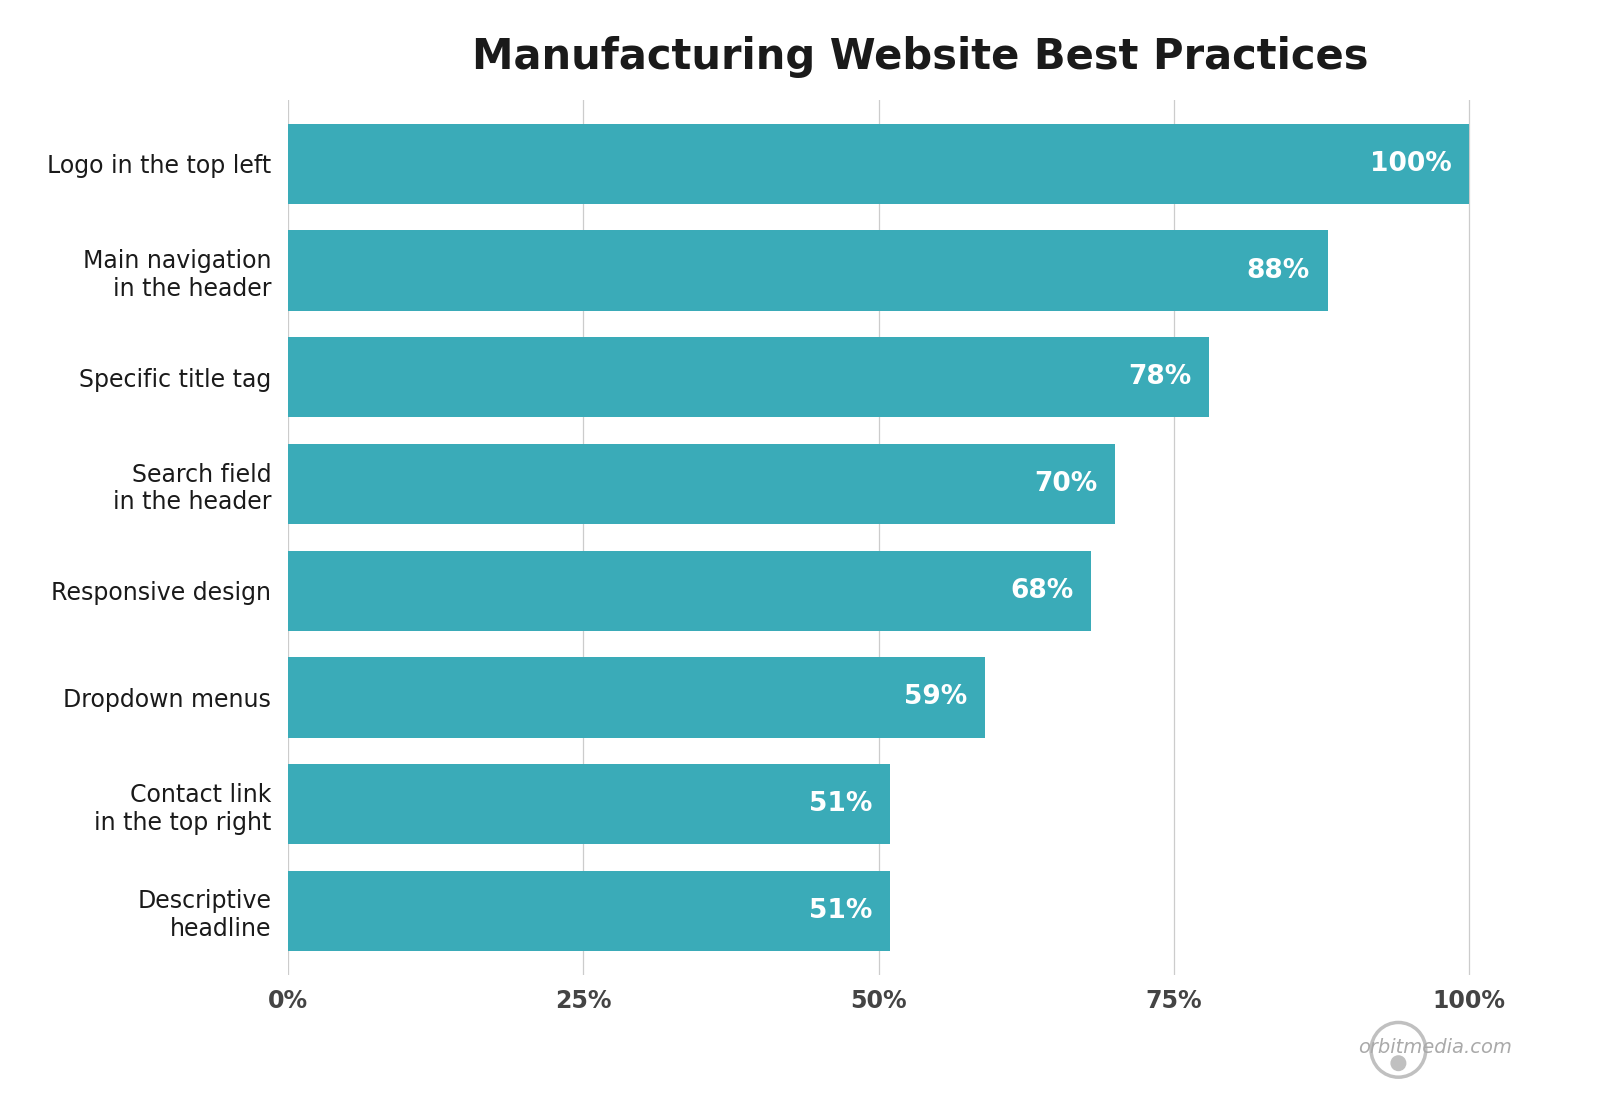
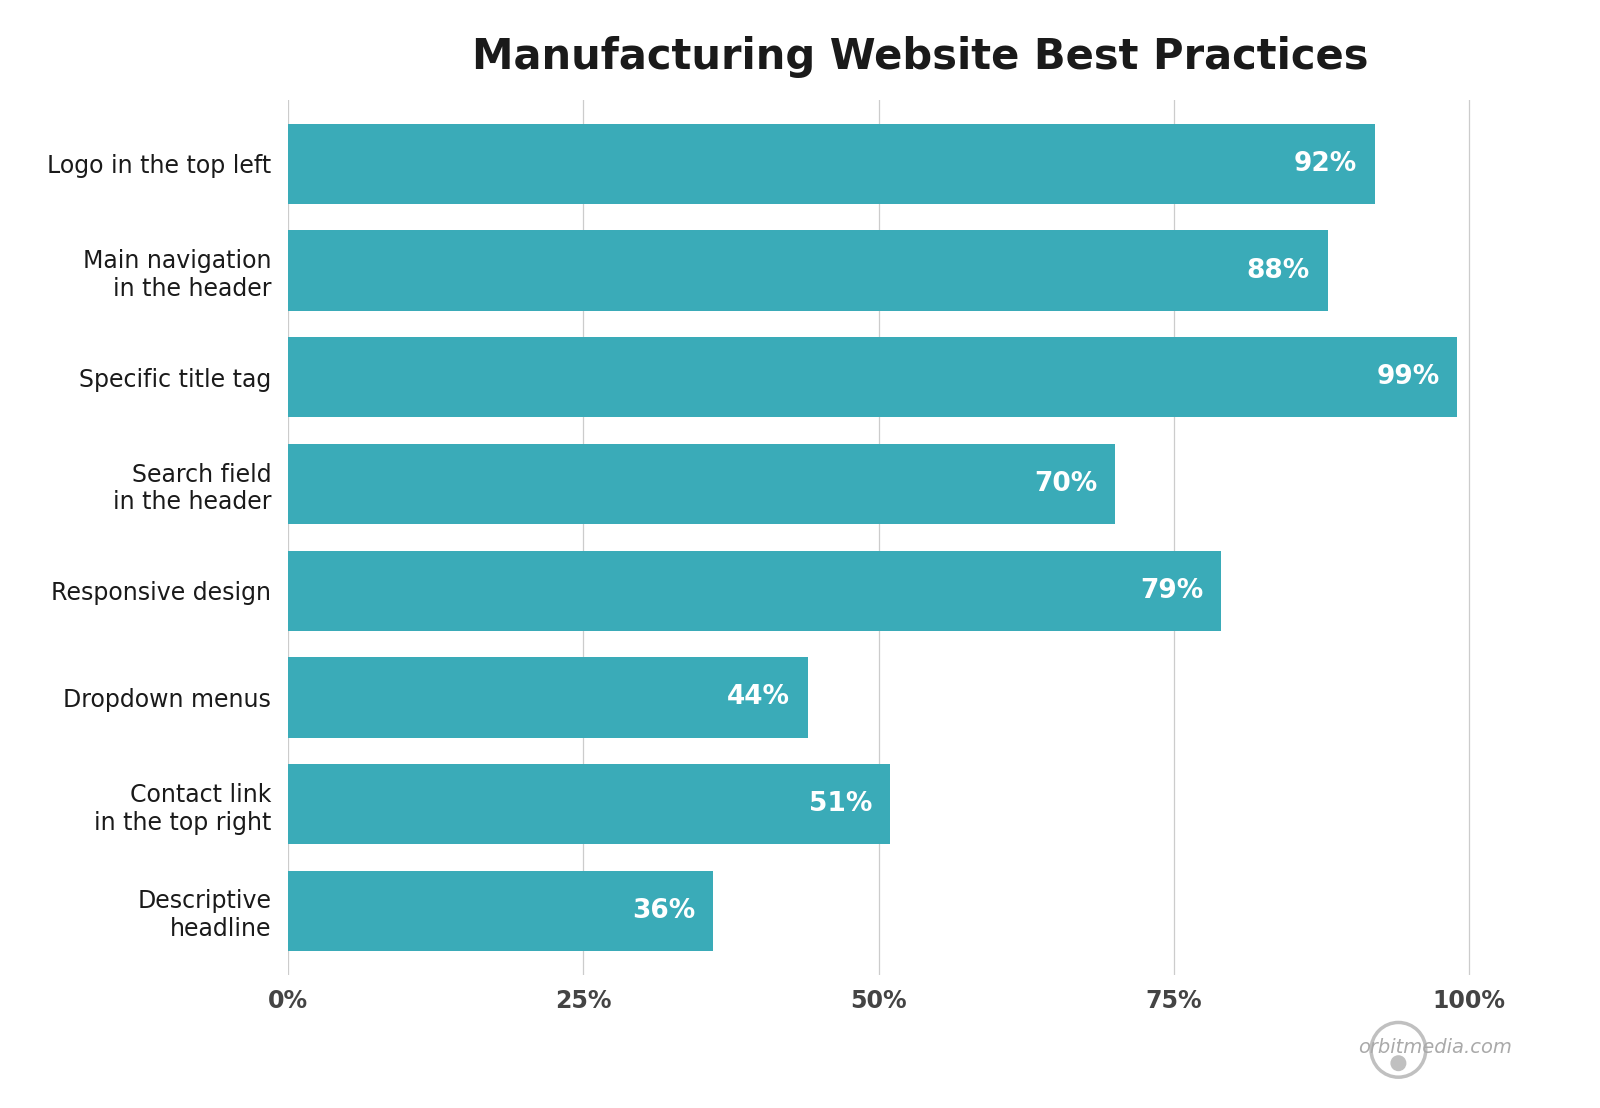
Logo in the top left: 100% -> 92%
Specific title tag: 78% -> 99%
Responsive design: 68% -> 79%
Dropdown menus: 59% -> 44%
Descriptive headline: 51% -> 36%
